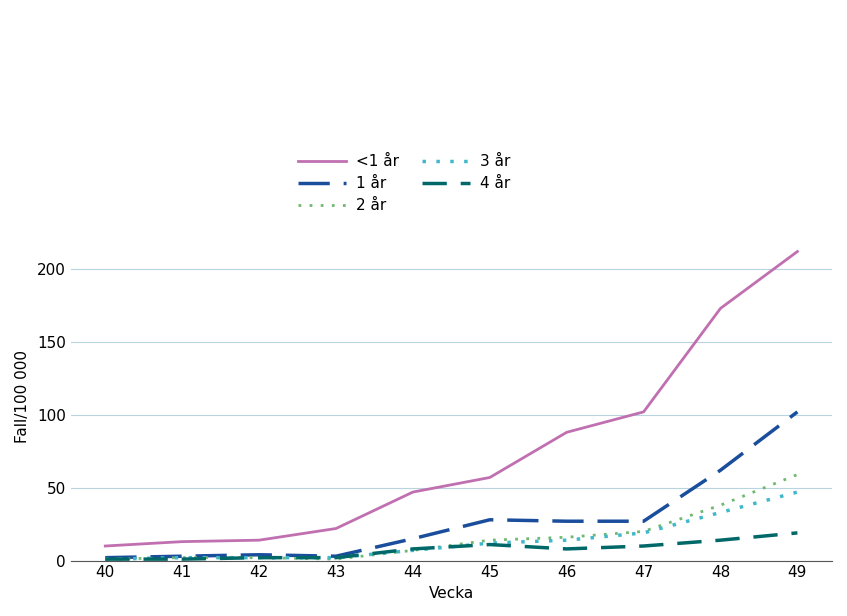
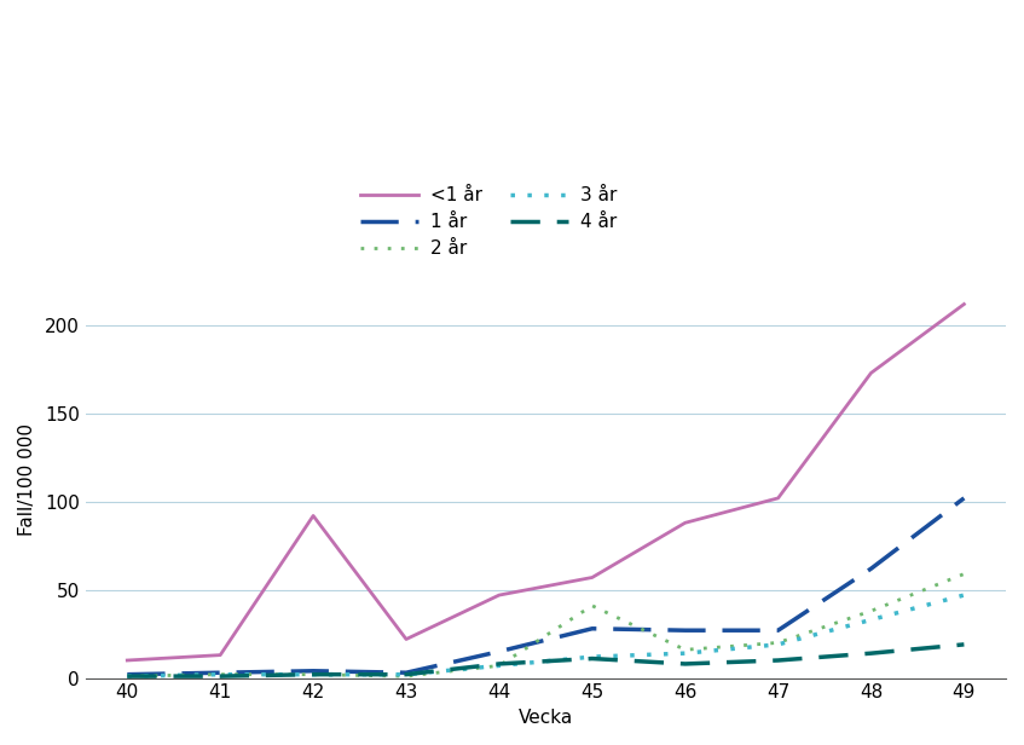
<1 år/42: 14 -> 92
2 år/45: 14 -> 41
